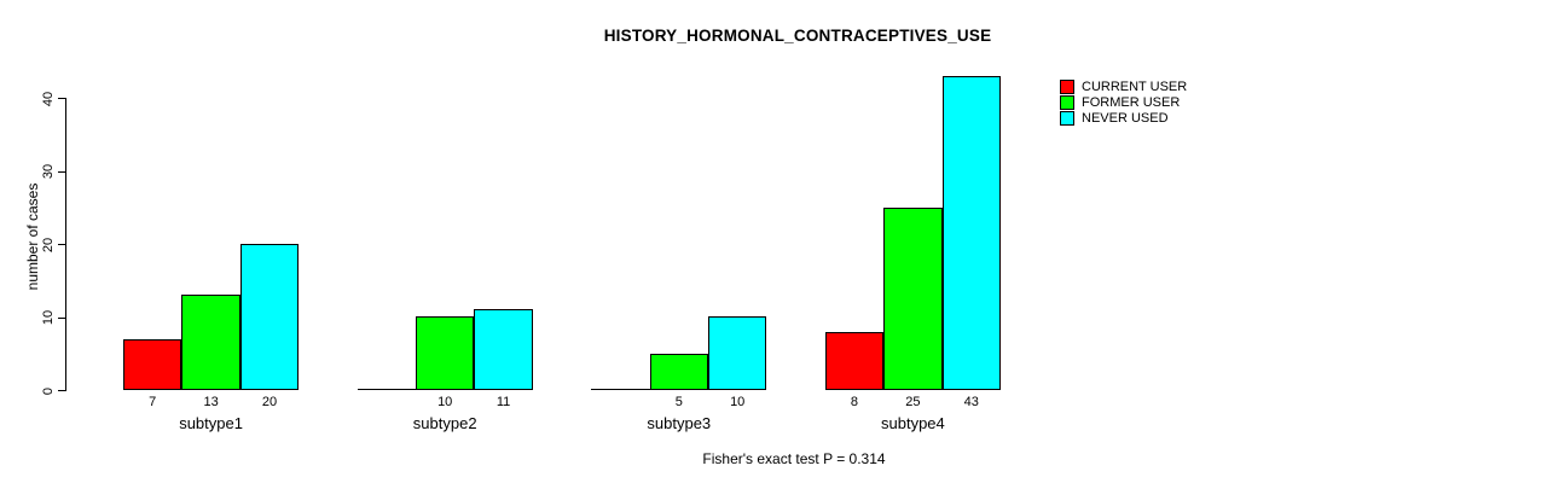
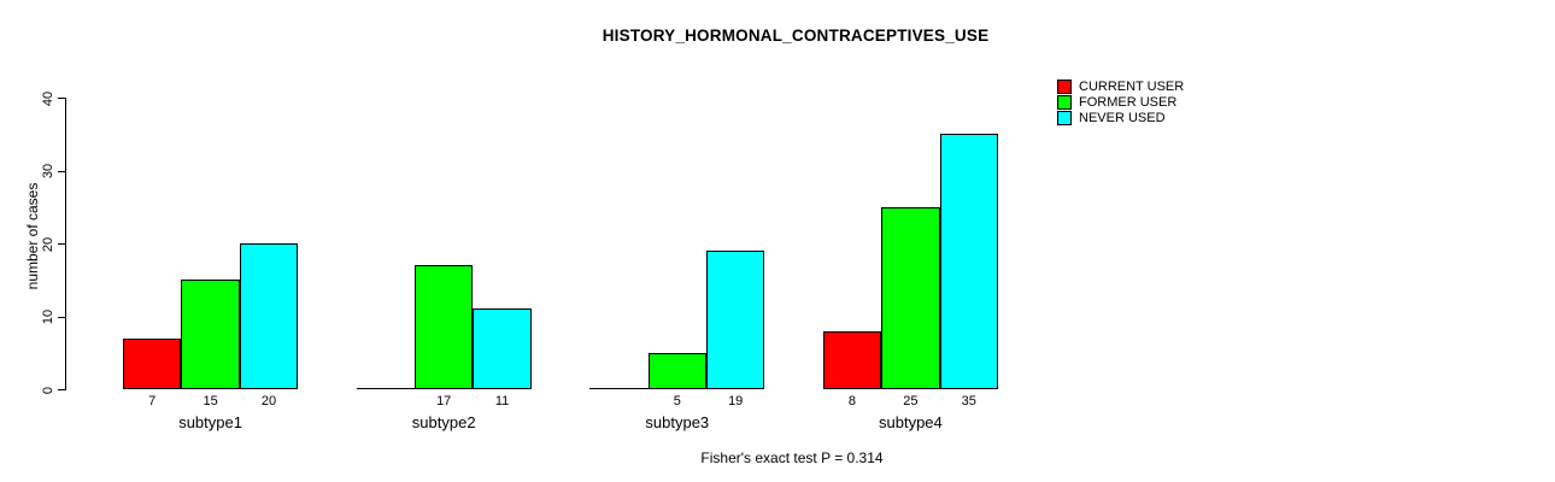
FORMER USER/subtype1: 13 -> 15
FORMER USER/subtype2: 10 -> 17
NEVER USED/subtype3: 10 -> 19
NEVER USED/subtype4: 43 -> 35
